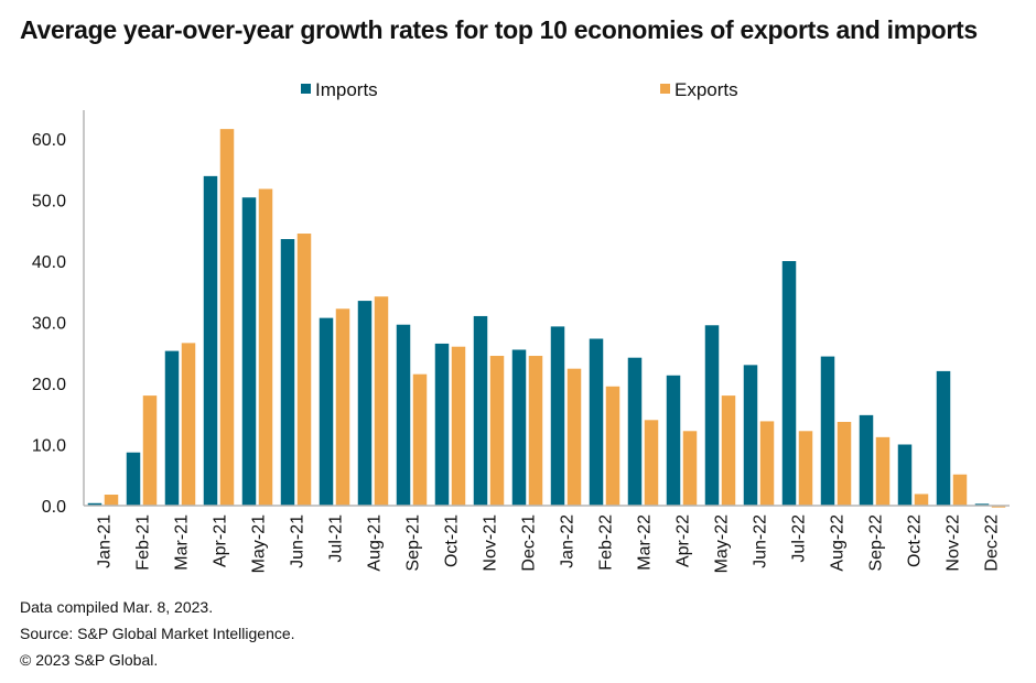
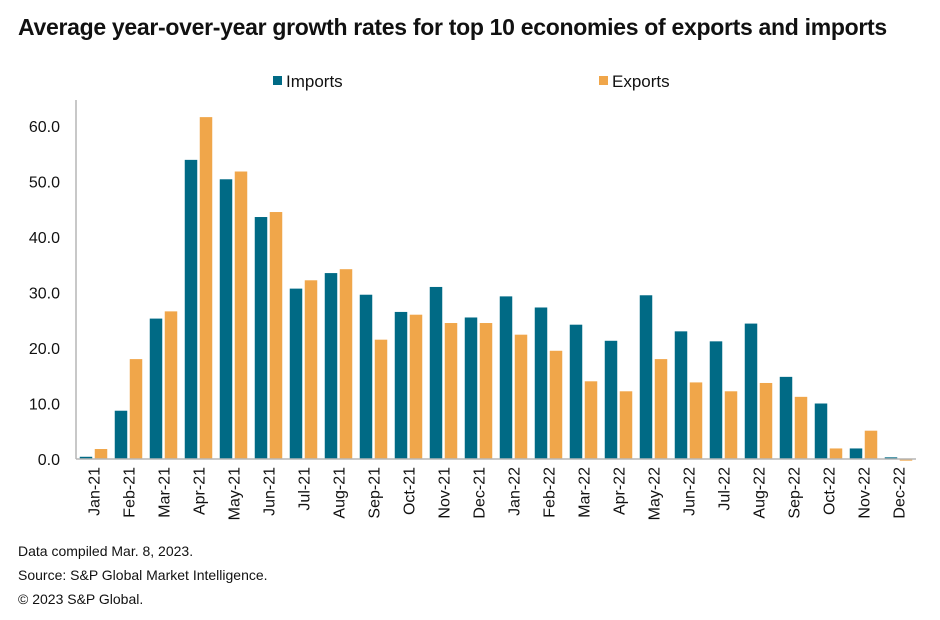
Imports/Jul-22: 40 -> 21
Imports/Nov-22: 22 -> 2
